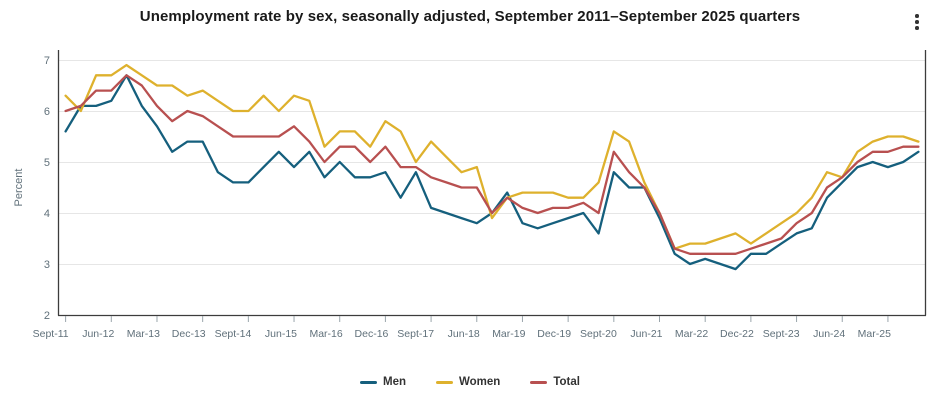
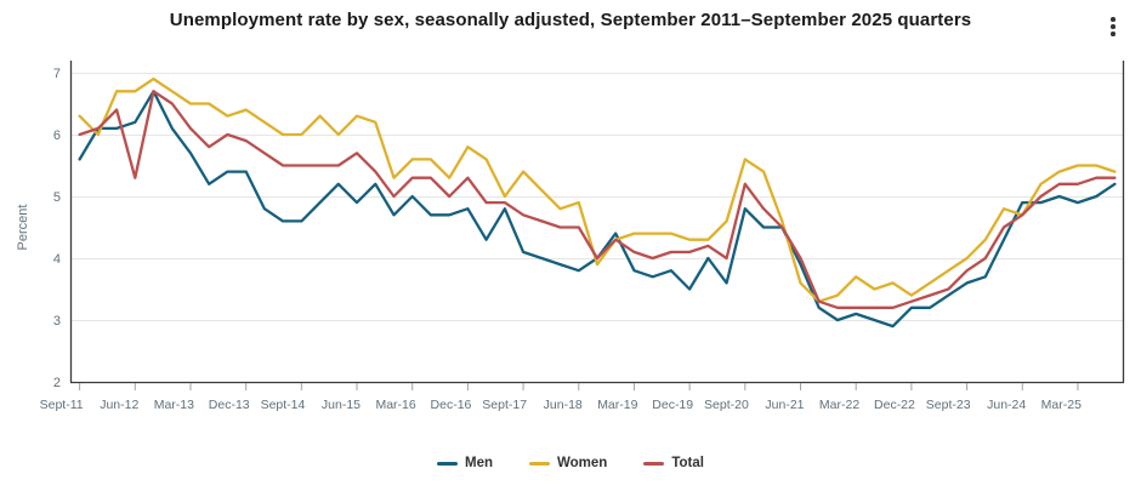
Total/Jun-12: 6.4 -> 5.3
Men/Dec-19: 3.9 -> 3.5
Women/Jun-21: 4.0 -> 3.6
Women/Mar-22: 3.4 -> 3.7
Men/Jun-24: 4.6 -> 4.9
